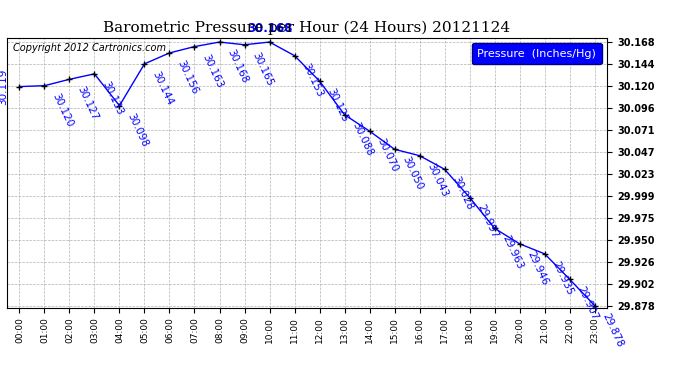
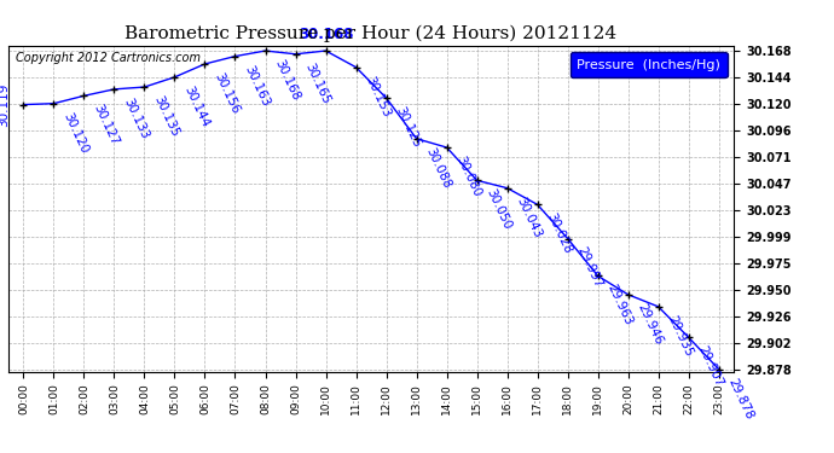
04:00: 30.098 -> 30.135
14:00: 30.070 -> 30.080
